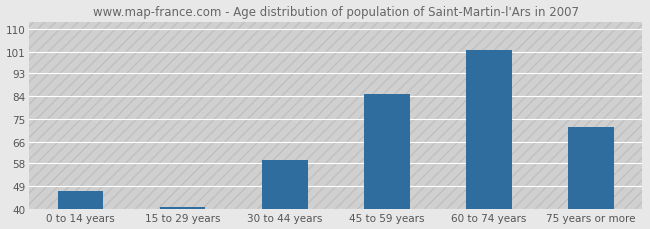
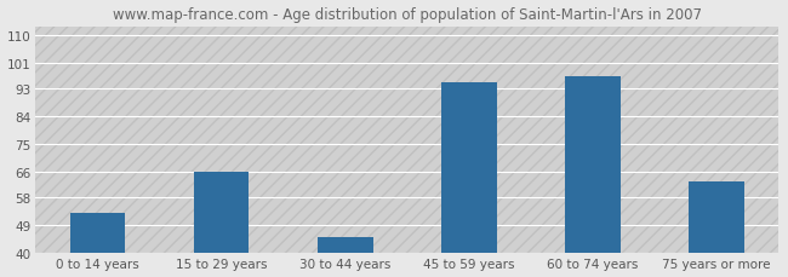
0 to 14 years: 47 -> 53
15 to 29 years: 41 -> 66
30 to 44 years: 59 -> 45
45 to 59 years: 85 -> 95
60 to 74 years: 102 -> 97
75 years or more: 72 -> 63
